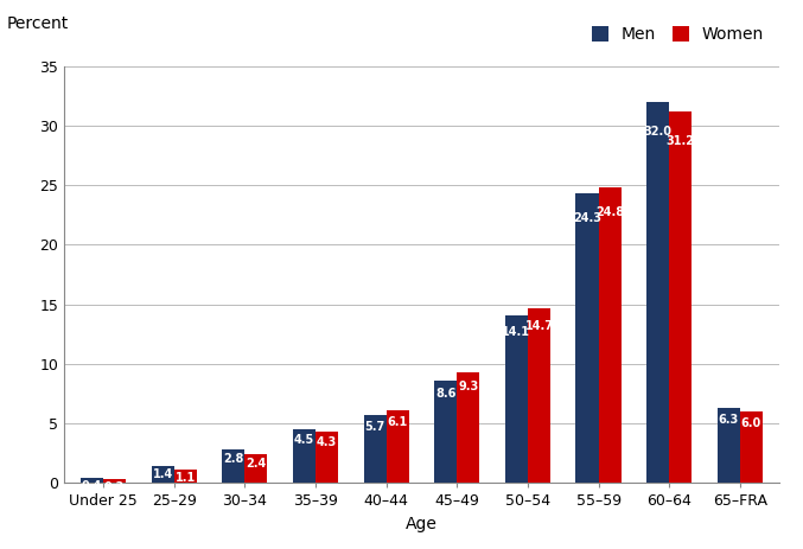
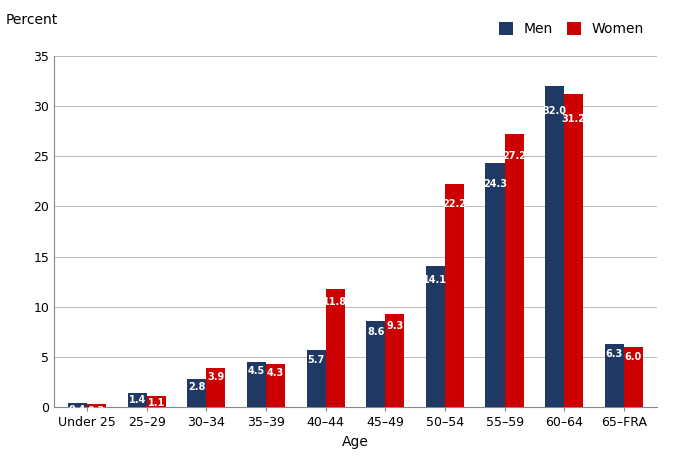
Women/30–34: 2.4 -> 3.9
Women/40–44: 6.1 -> 11.8
Women/50–54: 14.7 -> 22.2
Women/55–59: 24.8 -> 27.2
